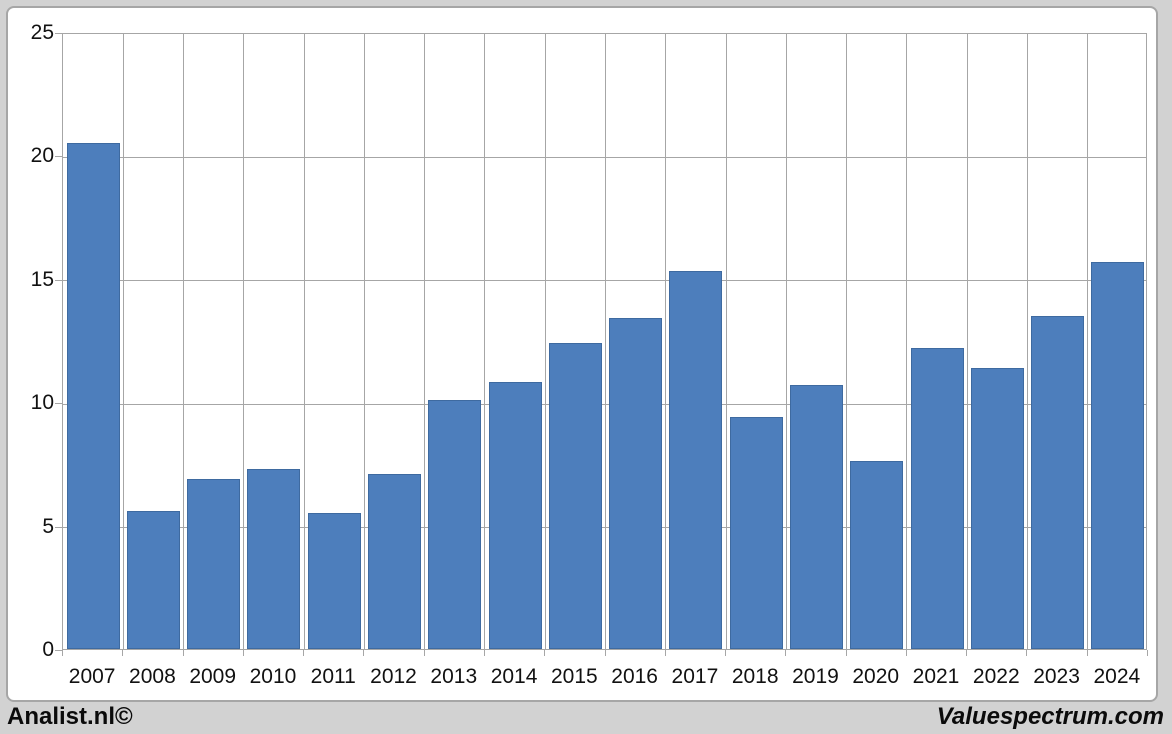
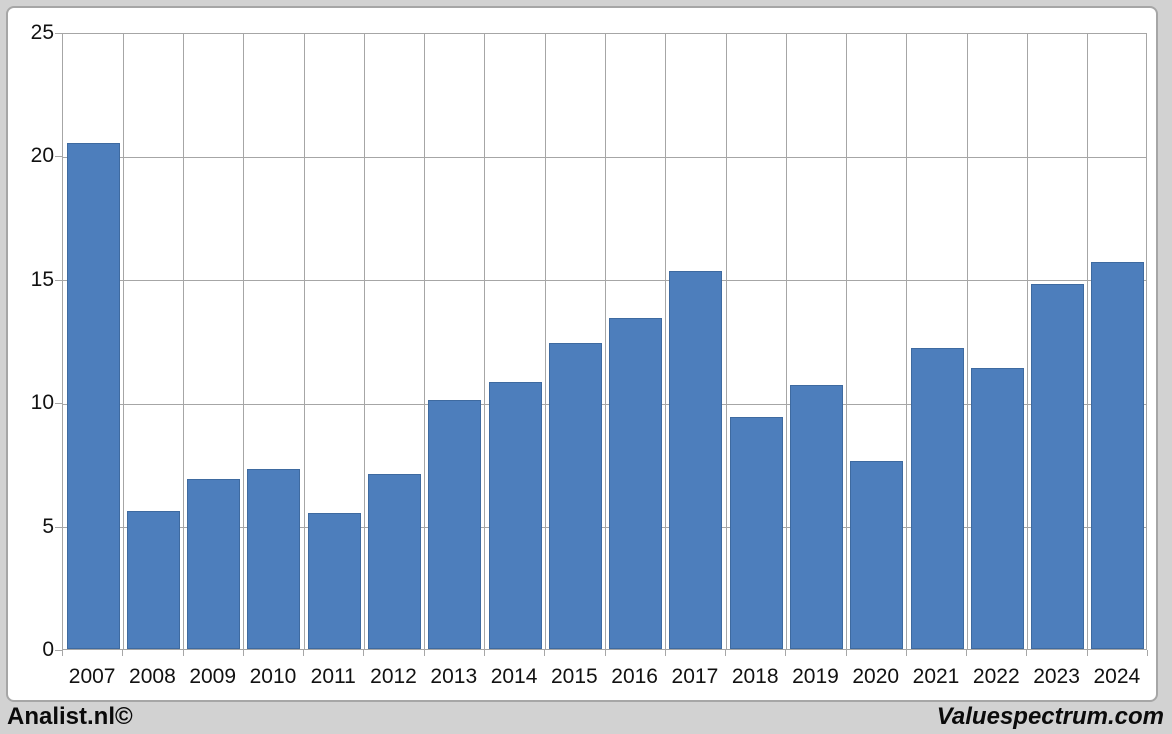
2023: 13.5 -> 14.8
